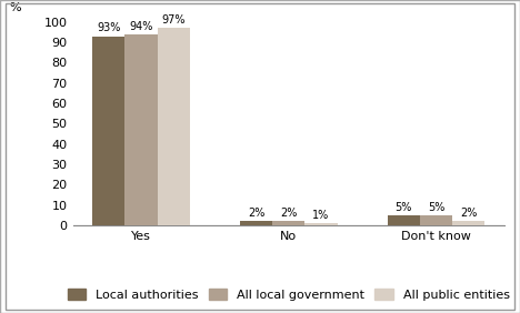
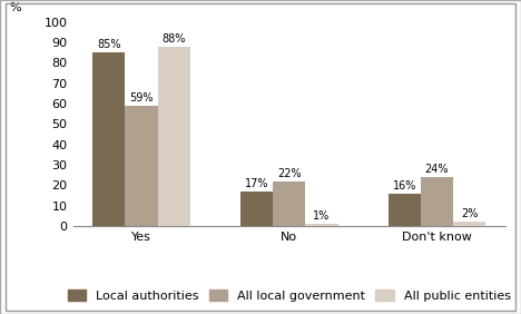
Local authorities/Yes: 93% -> 85%
All local government/Yes: 94% -> 59%
All public entities/Yes: 97% -> 88%
Local authorities/No: 2% -> 17%
All local government/No: 2% -> 22%
Local authorities/Don't know: 5% -> 16%
All local government/Don't know: 5% -> 24%
